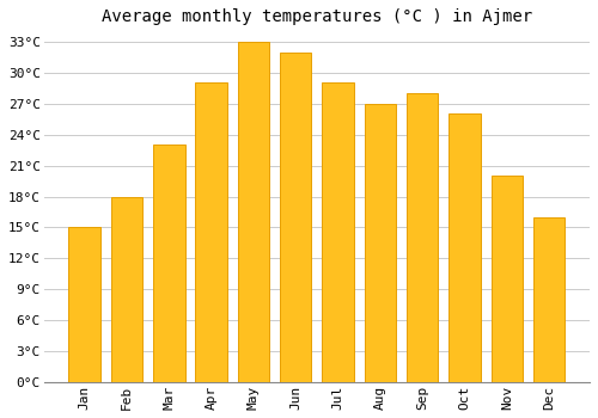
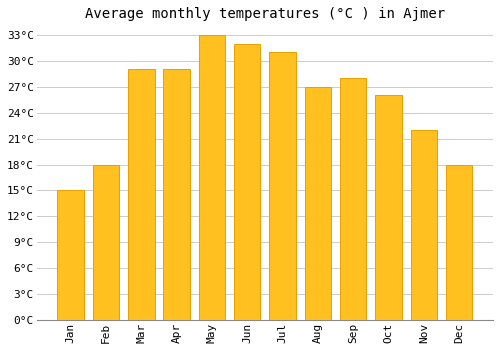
Mar: 23°C -> 29°C
Jul: 29°C -> 31°C
Nov: 20°C -> 22°C
Dec: 16°C -> 18°C
